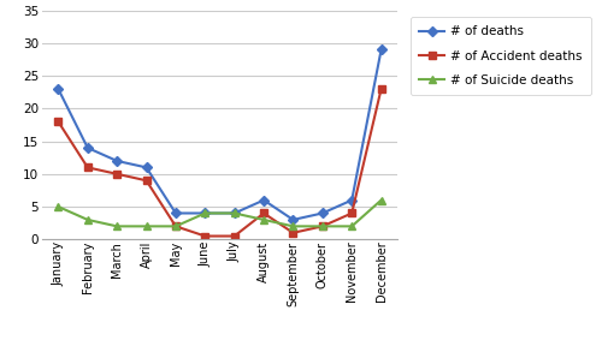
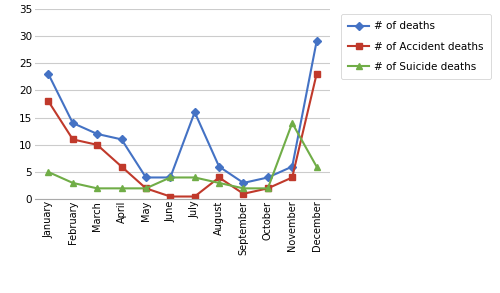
# of Accident deaths/April: 9.0 -> 6.0
# of deaths/July: 4 -> 16
# of Suicide deaths/November: 2 -> 14
